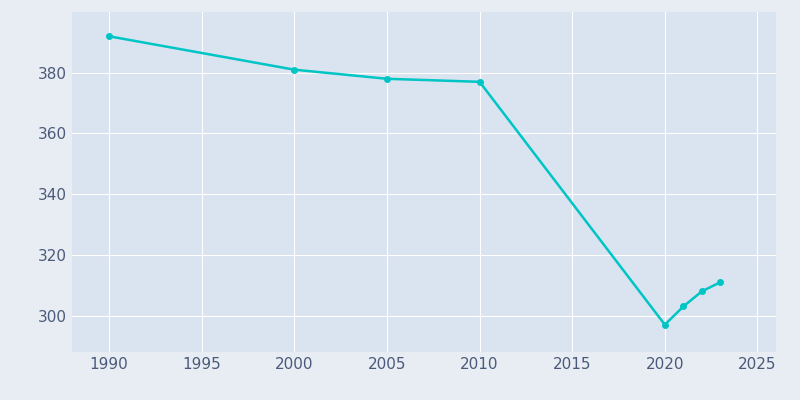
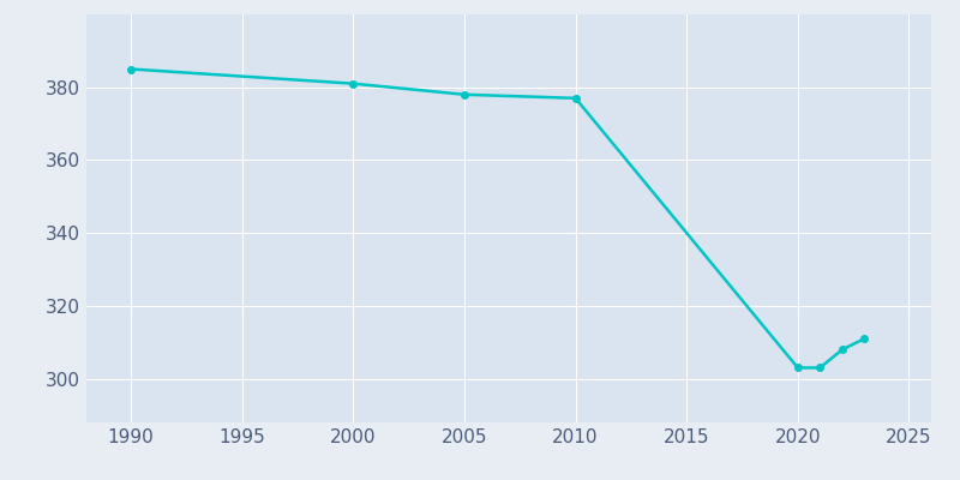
1990: 392 -> 385
2020: 297 -> 303
